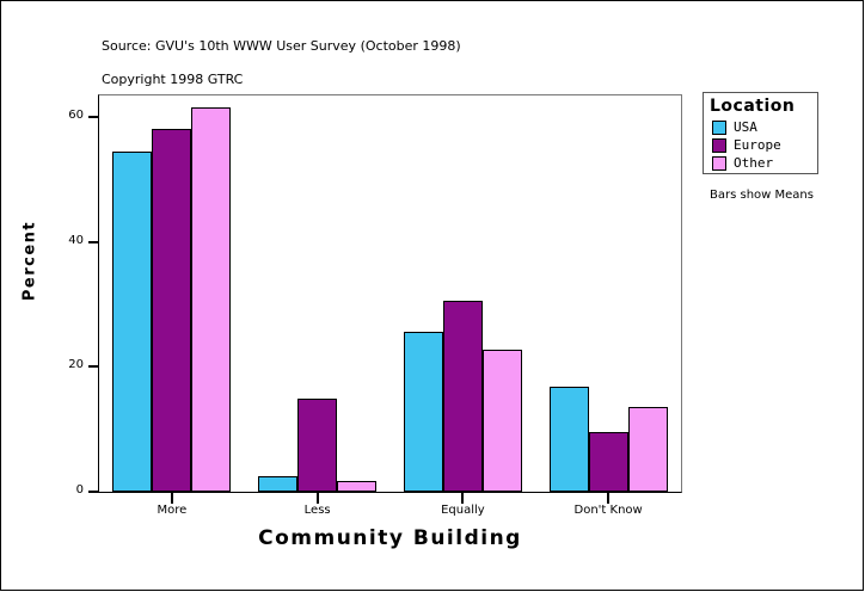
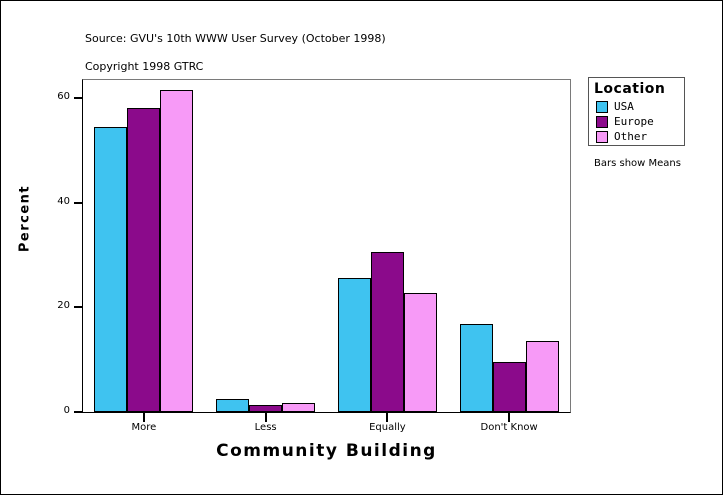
Europe/Less: 15 -> 1
